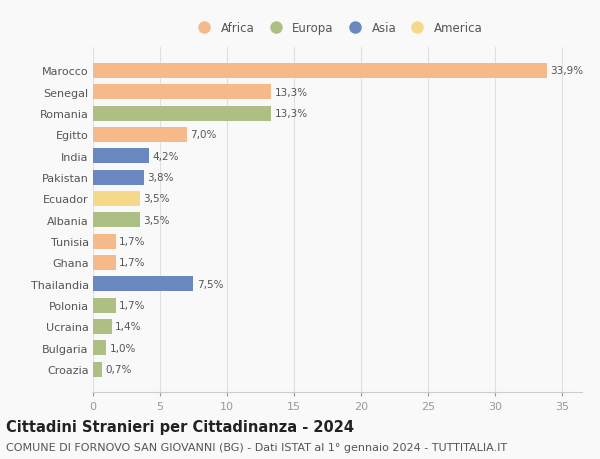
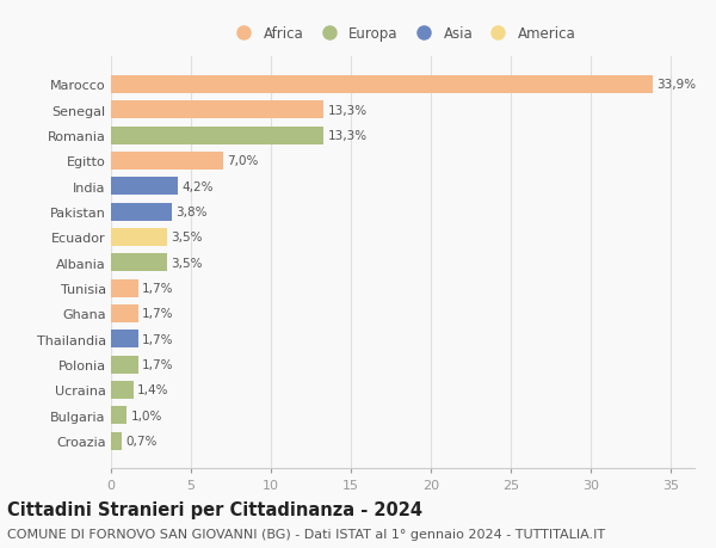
Thailandia: 7,5% -> 1,7%
